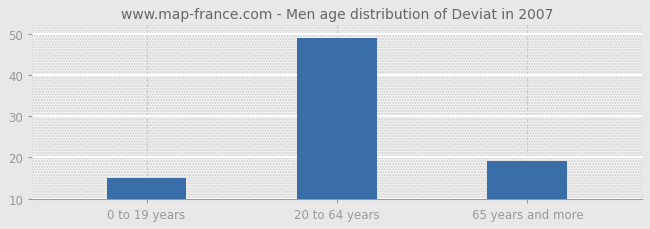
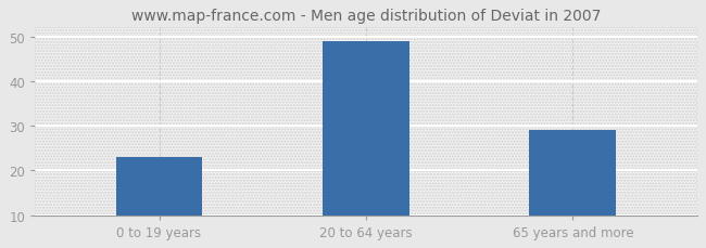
0 to 19 years: 15 -> 23
65 years and more: 19 -> 29
